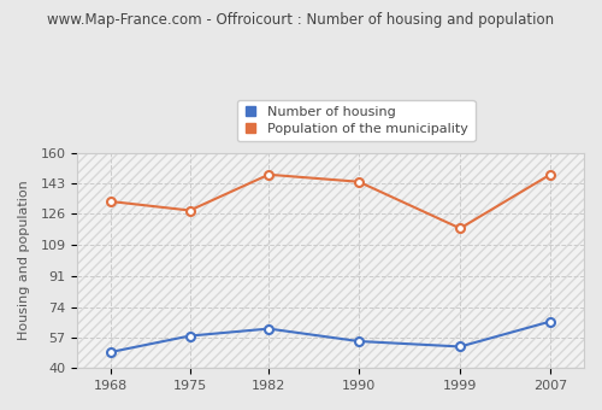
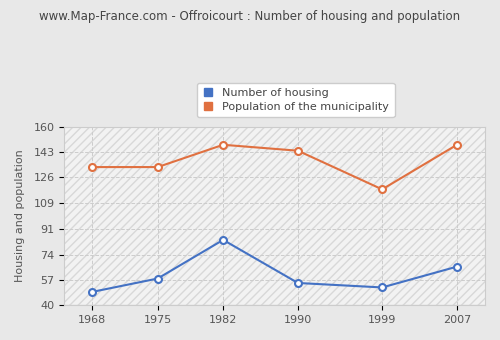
Population of the municipality/1975: 128 -> 133
Number of housing/1982: 62 -> 84
